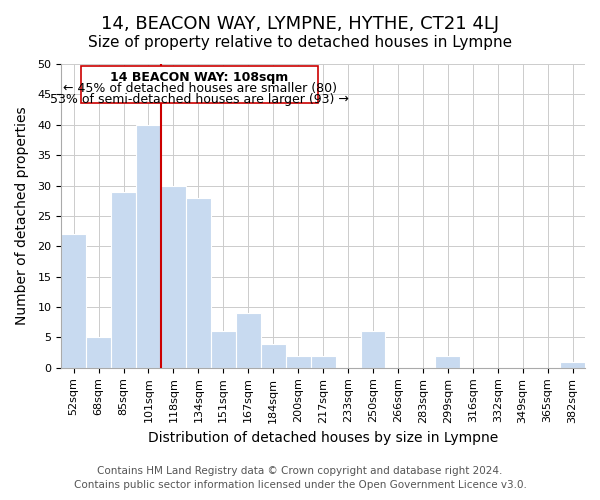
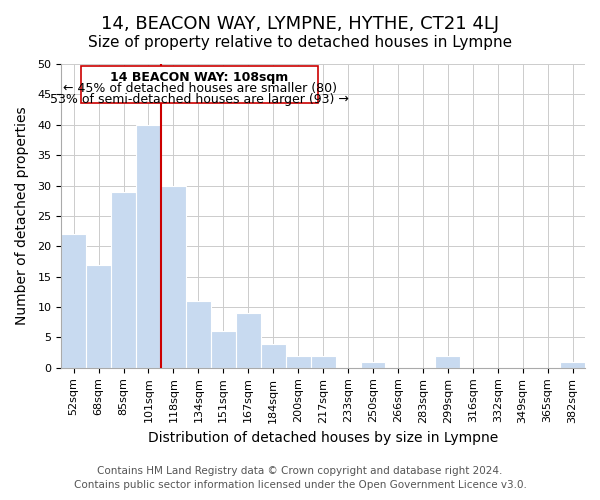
68sqm: 5 -> 17
134sqm: 28 -> 11
250sqm: 6 -> 1
